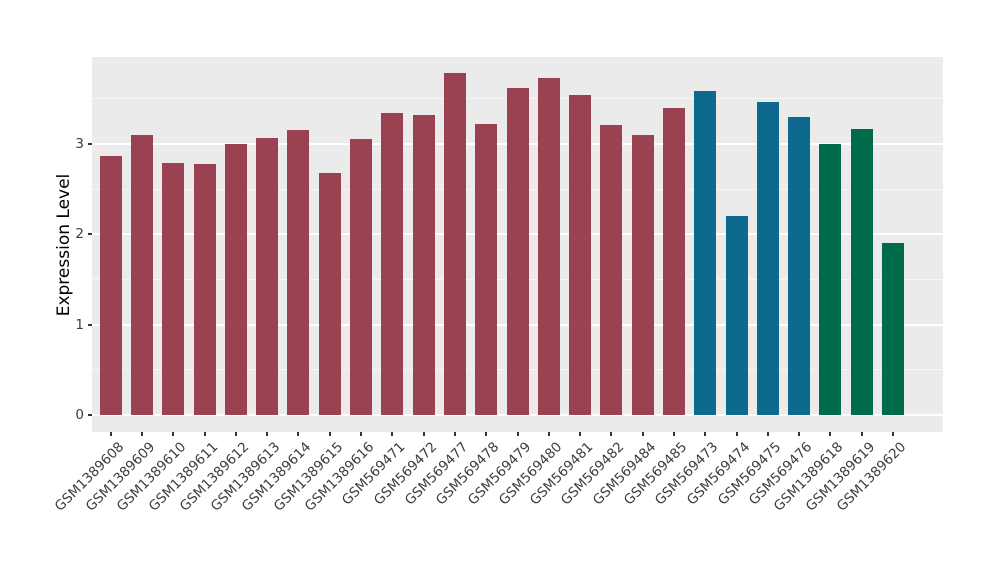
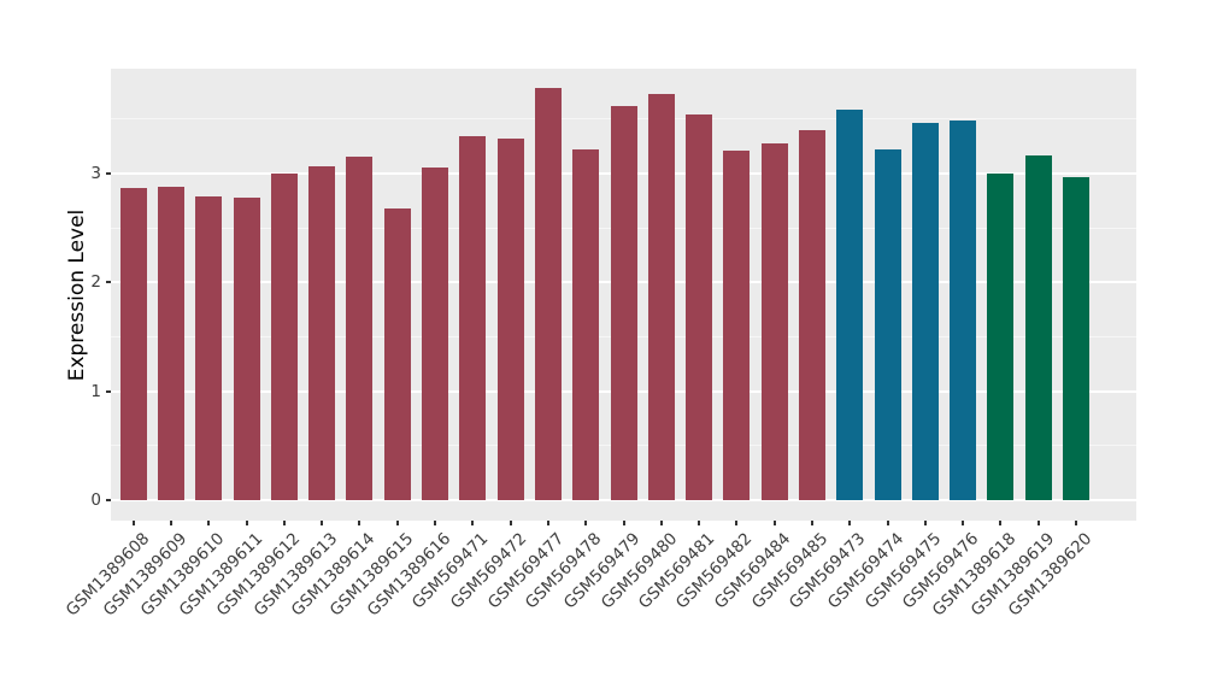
GSM1389609: 3.1 -> 2.9
GSM569484: 3.1 -> 3.3
GSM569474: 2.2 -> 3.2
GSM569476: 3.3 -> 3.5
GSM1389620: 1.9 -> 3.0
